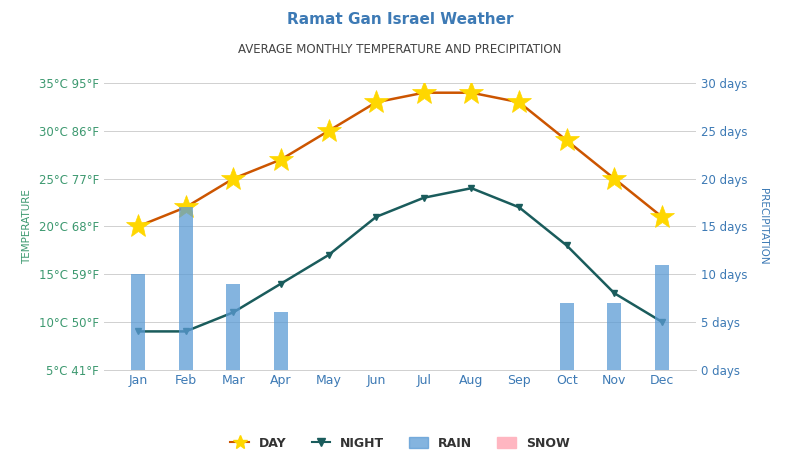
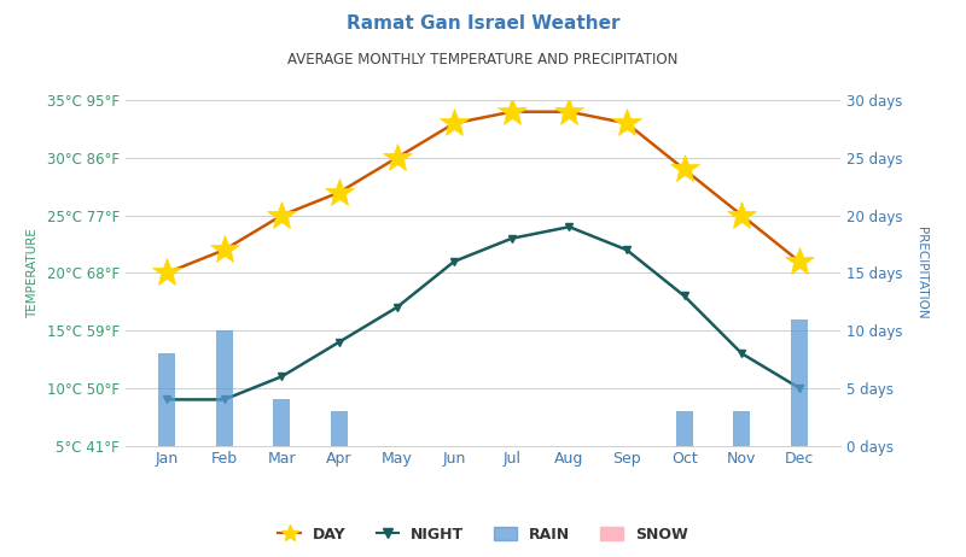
RAIN/Jan: 10 days -> 8 days
RAIN/Feb: 17 days -> 10 days
RAIN/Mar: 9 days -> 4 days
RAIN/Apr: 6 days -> 3 days
RAIN/Oct: 7 days -> 3 days
RAIN/Nov: 7 days -> 3 days
